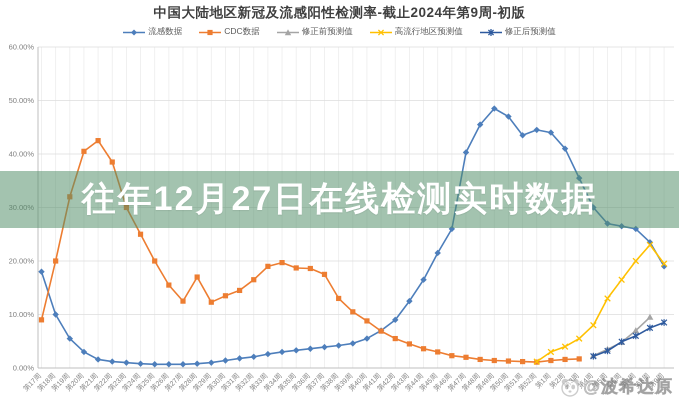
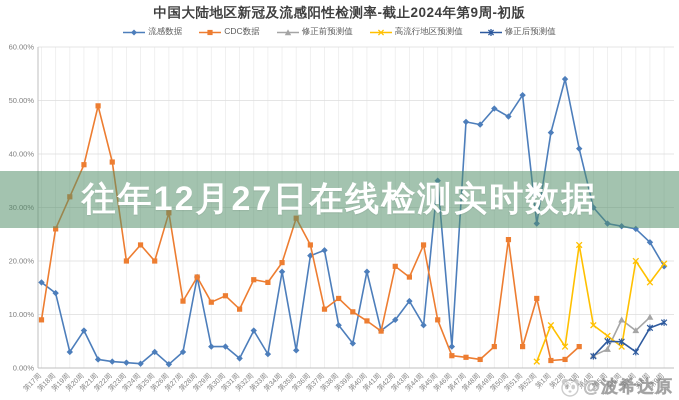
流感数据/第17周: 18% -> 16%
流感数据/第18周: 10% -> 14%
CDC数据/第18周: 20% -> 26%
流感数据/第19周: 6% -> 3%
流感数据/第20周: 3% -> 7%
CDC数据/第20周: 40% -> 38%
CDC数据/第21周: 42% -> 49%
CDC数据/第23周: 30% -> 20%
CDC数据/第24周: 25% -> 23%
流感数据/第25周: 1% -> 3%
CDC数据/第26周: 16% -> 29%
流感数据/第27周: 1% -> 3%
流感数据/第28周: 1% -> 17%
流感数据/第29周: 1% -> 4%
流感数据/第30周: 1% -> 4%
CDC数据/第31周: 14% -> 11%
流感数据/第32周: 2% -> 7%
CDC数据/第33周: 19% -> 16%
流感数据/第34周: 3% -> 18%
CDC数据/第35周: 19% -> 28%
流感数据/第36周: 4% -> 21%
CDC数据/第36周: 19% -> 23%
流感数据/第37周: 4% -> 22%
CDC数据/第37周: 18% -> 11%
流感数据/第38周: 4% -> 8%
流感数据/第40周: 6% -> 18%
CDC数据/第42周: 6% -> 19%
CDC数据/第43周: 4% -> 17%
流感数据/第44周: 16% -> 8%
CDC数据/第44周: 4% -> 23%
流感数据/第45周: 22% -> 35%
CDC数据/第45周: 3% -> 9%
流感数据/第46周: 26% -> 4%
流感数据/第47周: 40% -> 46%
CDC数据/第49周: 1% -> 4%
CDC数据/第50周: 1% -> 24%
流感数据/第51周: 44% -> 51%
CDC数据/第51周: 1% -> 4%
流感数据/第52周: 44% -> 27%
CDC数据/第52周: 1% -> 13%
高流行地区预测值/第1周: 3% -> 8%
流感数据/第2周: 41% -> 54%
流感数据/第3周: 36% -> 41%
CDC数据/第3周: 2% -> 4%
高流行地区预测值/第3周: 6% -> 23%
高流行地区预测值/第5周: 13% -> 6%
修正后预测值/第5周: 3% -> 5%
修正前预测值/第6周: 5% -> 9%
高流行地区预测值/第6周: 16% -> 4%
修正后预测值/第7周: 6% -> 3%
高流行地区预测值/第8周: 23% -> 16%
